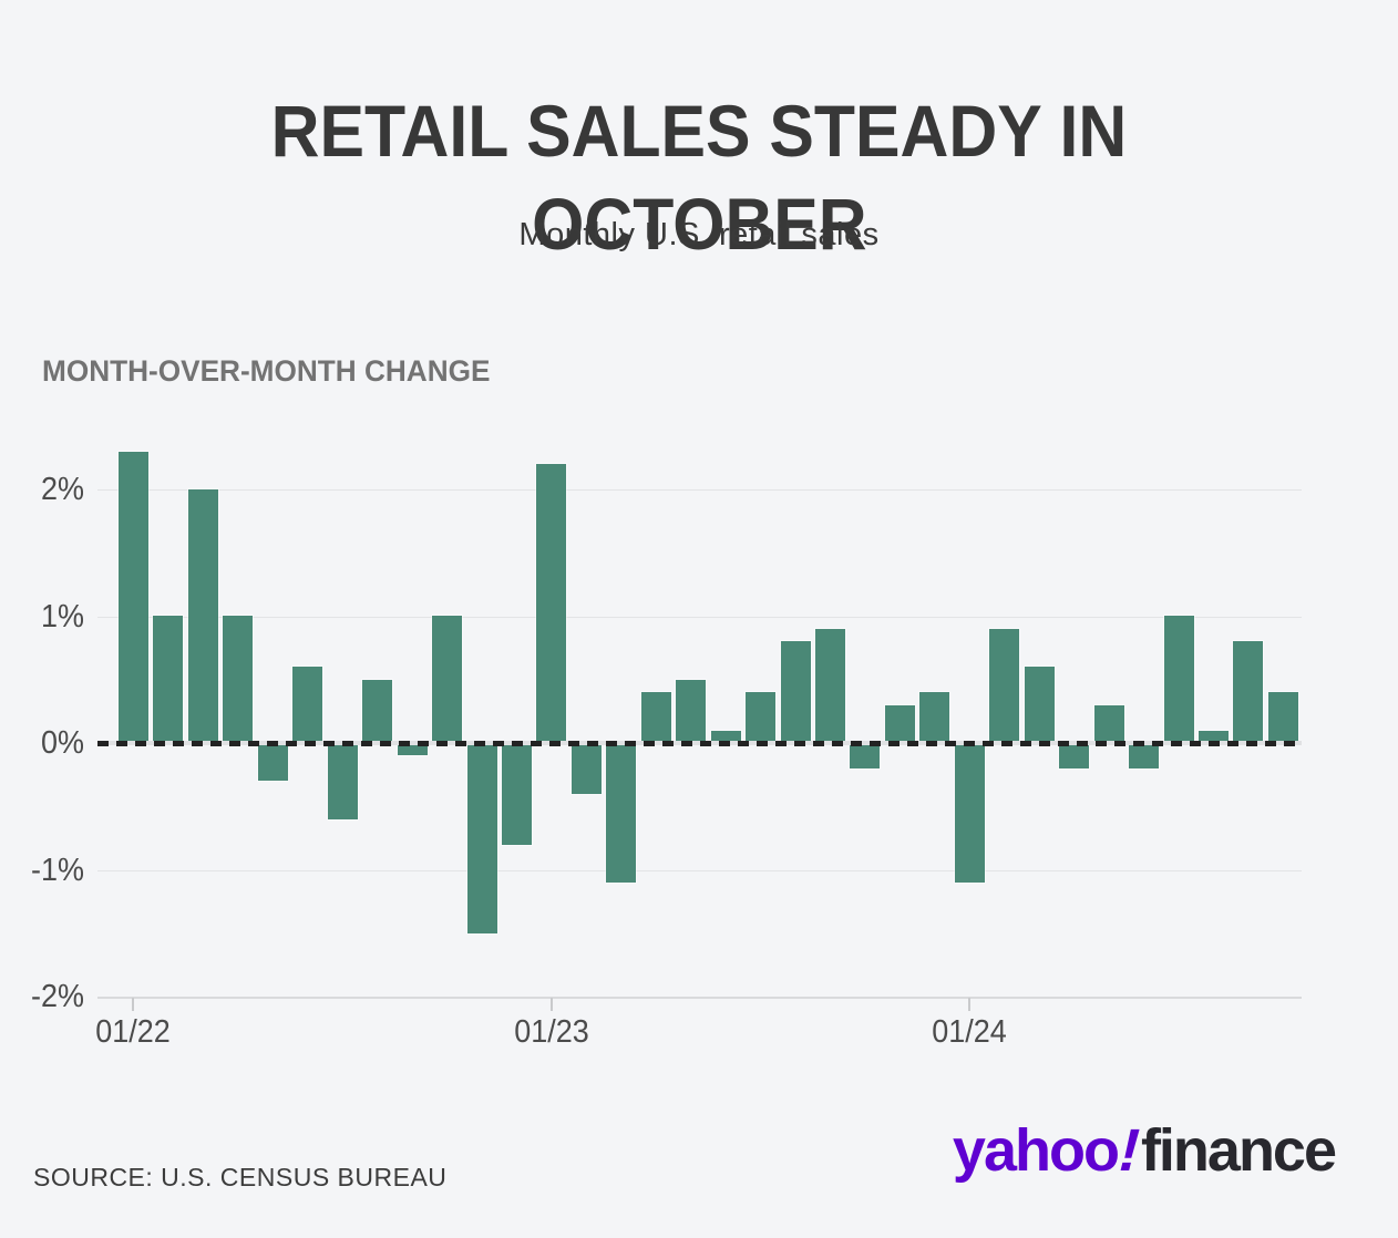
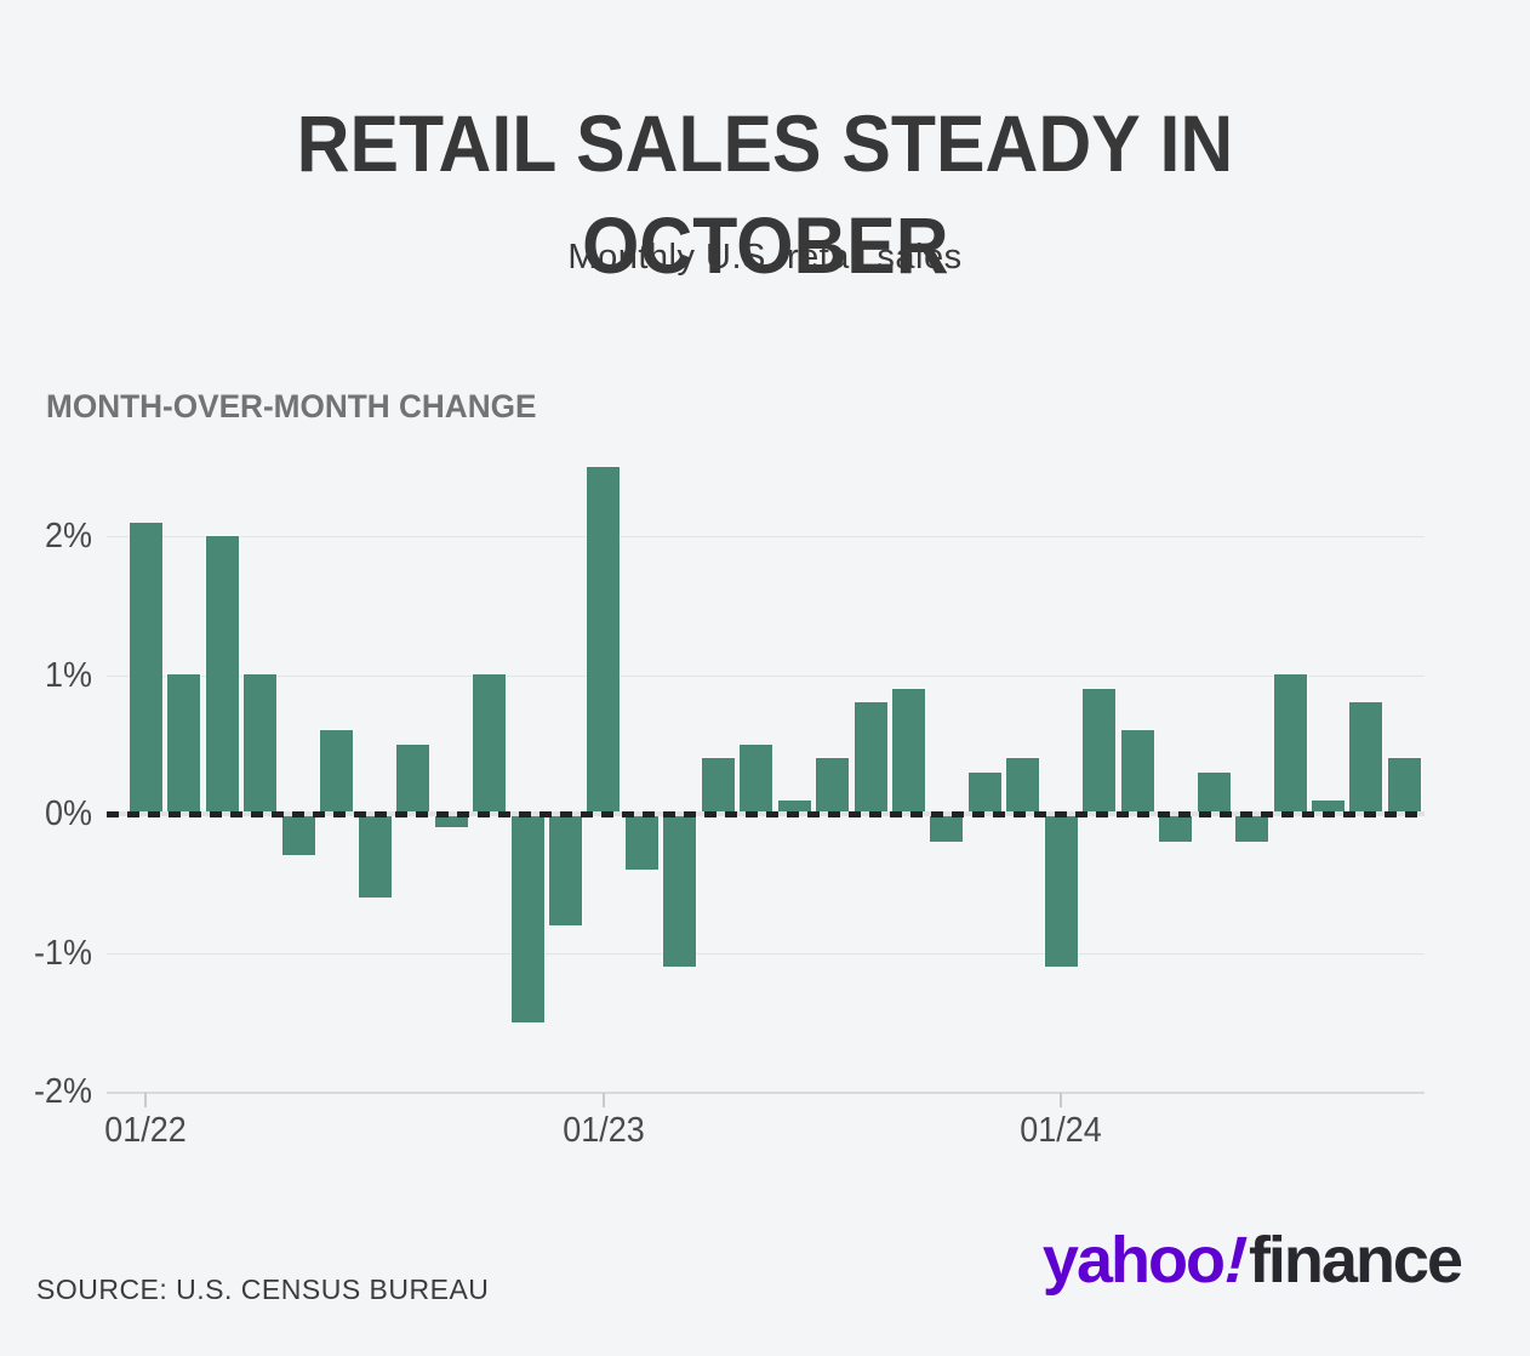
01/22: 2.3% -> 2.1%
01/23: 2.2% -> 2.5%
